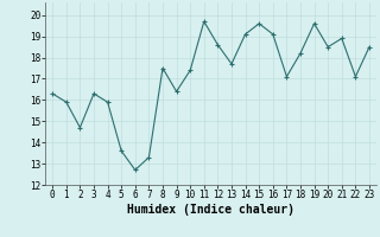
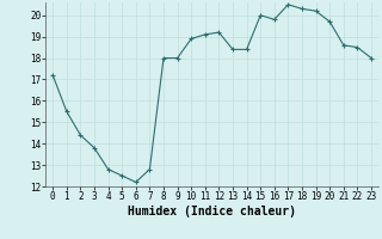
0: 16.3 -> 17.2
1: 15.9 -> 15.5
2: 14.7 -> 14.4
3: 16.3 -> 13.8
4: 15.9 -> 12.8
5: 13.6 -> 12.5
6: 12.7 -> 12.2
7: 13.3 -> 12.8
8: 17.5 -> 18.0
9: 16.4 -> 18.0
10: 17.4 -> 18.9
11: 19.7 -> 19.1
12: 18.6 -> 19.2
13: 17.7 -> 18.4
14: 19.1 -> 18.4
15: 19.6 -> 20.0
16: 19.1 -> 19.8
17: 17.1 -> 20.5
18: 18.2 -> 20.3
19: 19.6 -> 20.2
20: 18.5 -> 19.7
21: 18.9 -> 18.6
22: 17.1 -> 18.5
23: 18.5 -> 18.0
